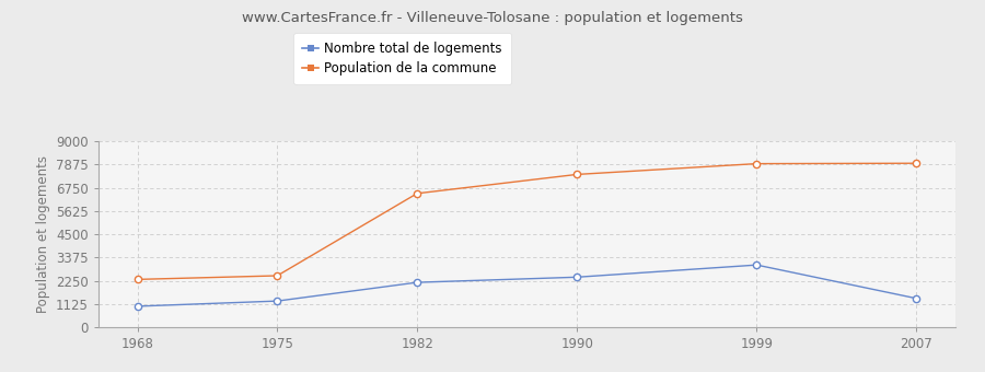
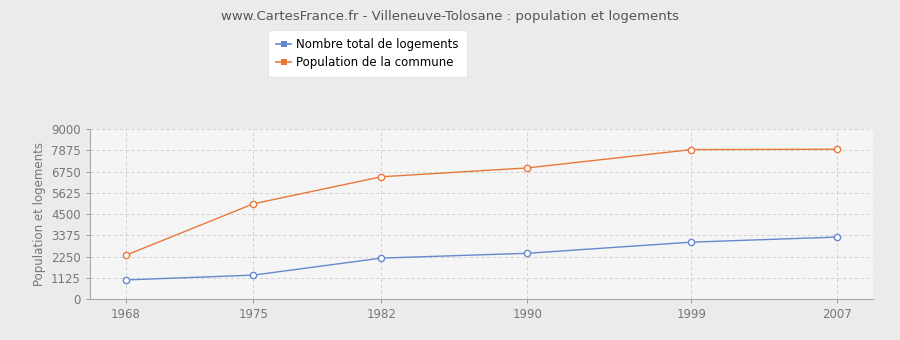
Population de la commune/1975: 2500 -> 5000
Population de la commune/1990: 7400 -> 7000
Nombre total de logements/2007: 1400 -> 3300
